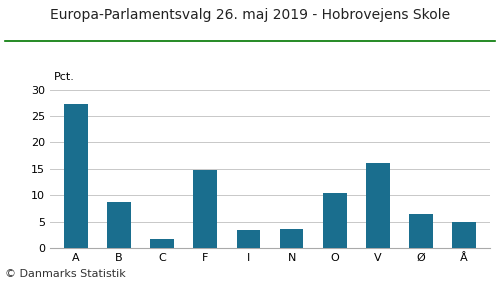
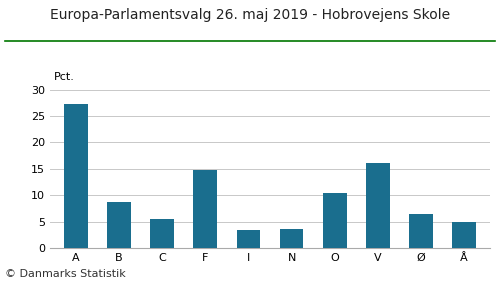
C: 1.8 -> 5.6
